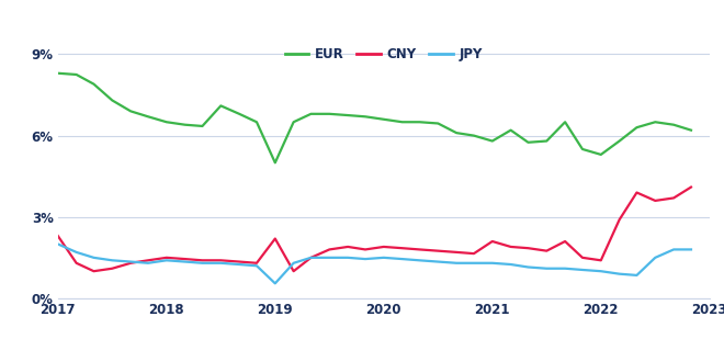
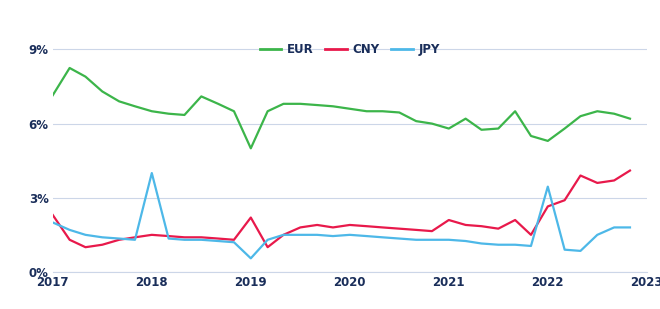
EUR/2017: 8.30% -> 7.15%
JPY/2018: 1.40% -> 4.00%
CNY/2022: 1.40% -> 2.65%
JPY/2022: 1.00% -> 3.45%
